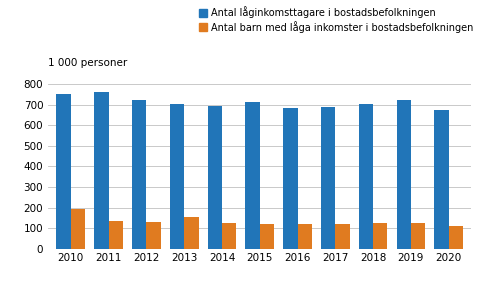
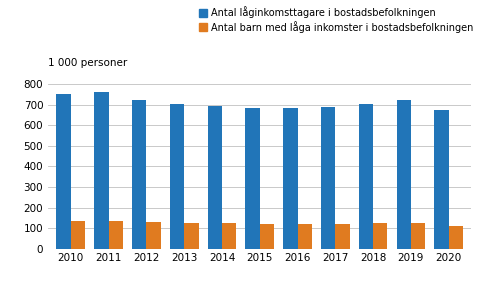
Antal barn med låga inkomster i bostadsbefolkningen/2010: 195 -> 138
Antal barn med låga inkomster i bostadsbefolkningen/2013: 155 -> 125
Antal låginkomsttagare i bostadsbefolkningen/2015: 710 -> 683
